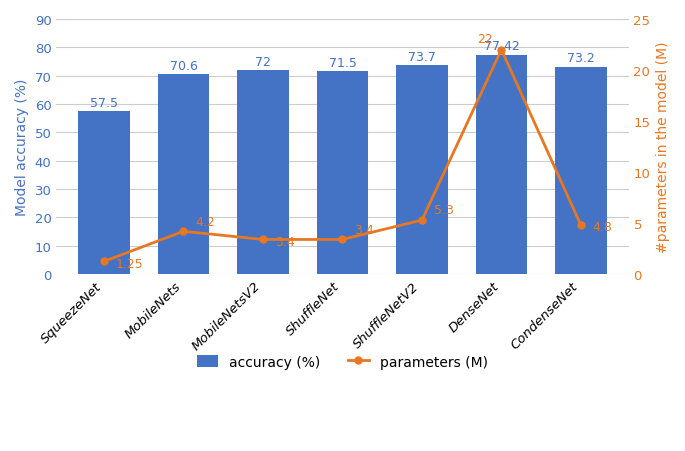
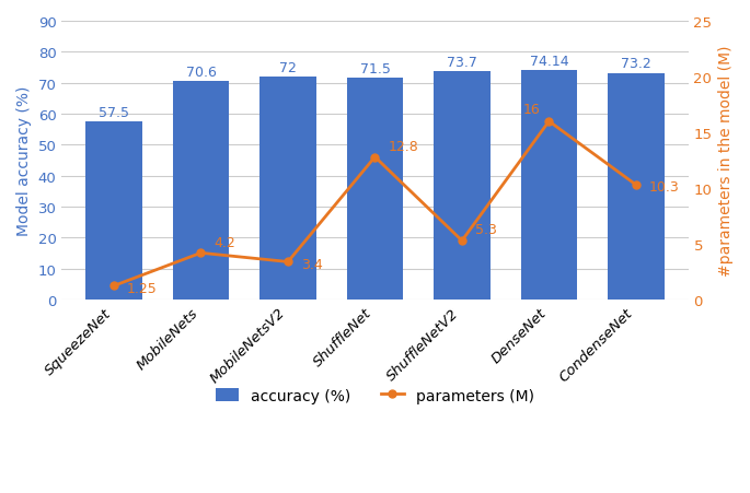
parameters (M)/ShuffleNet: 3.4 -> 12.8
accuracy (%)/DenseNet: 77.42 -> 74.14
parameters (M)/DenseNet: 22.0 -> 16.0
parameters (M)/CondenseNet: 4.8 -> 10.3
